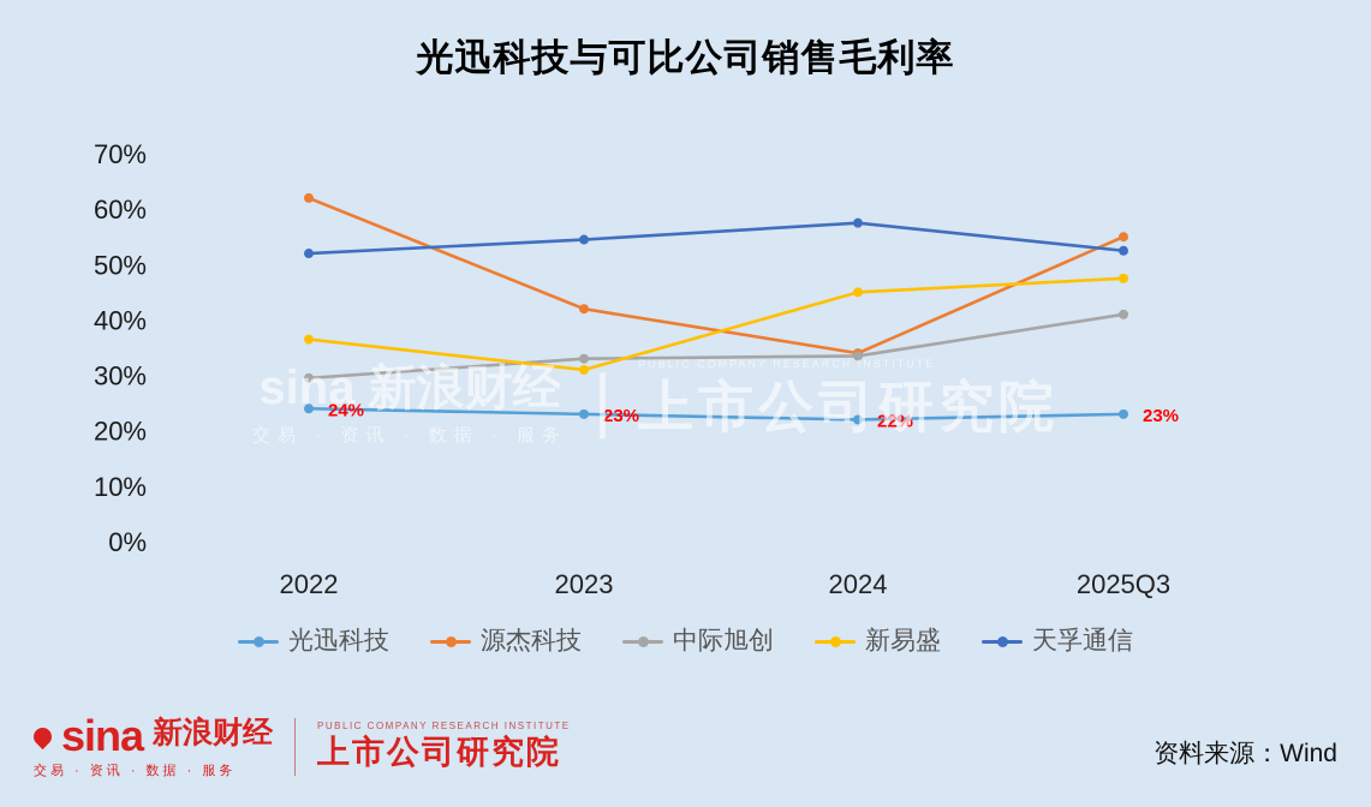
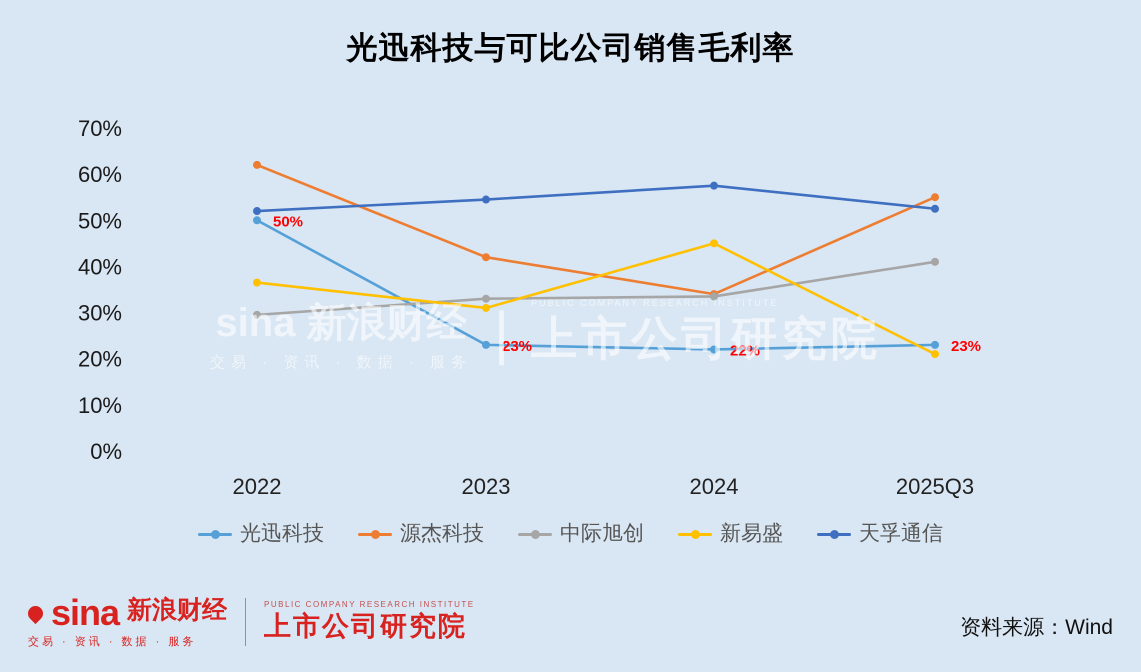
光迅科技/2022: 24% -> 50%
新易盛/2025Q3: 48% -> 21%
